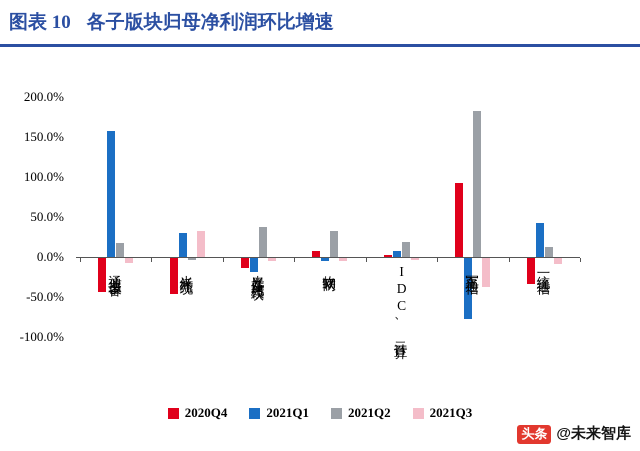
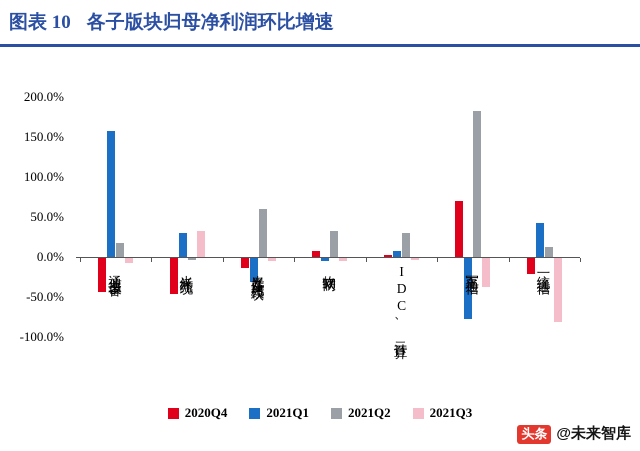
2021Q1/光器件及光模块: -20% -> -30%
2021Q2/光器件及光模块: 40% -> 60%
2021Q2/IDC、云计算: 20% -> 30%
2020Q4/军工通信: 90% -> 70%
2020Q4/统一通信: -30% -> -20%
2021Q3/统一通信: -10% -> -80%
